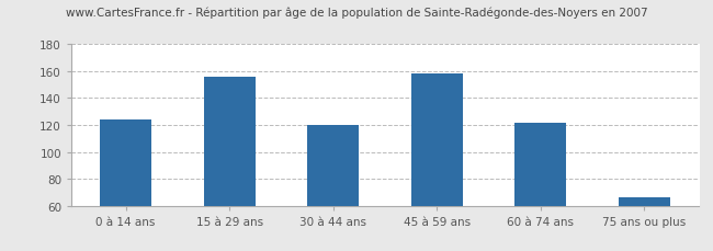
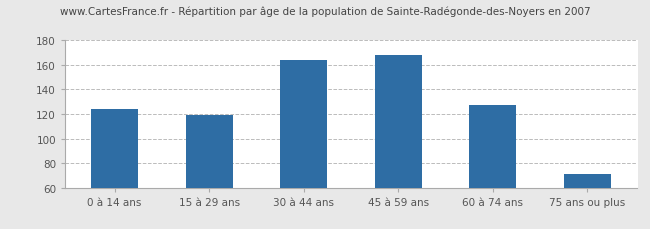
15 à 29 ans: 156 -> 119
30 à 44 ans: 120 -> 164
45 à 59 ans: 158 -> 168
60 à 74 ans: 122 -> 127
75 ans ou plus: 66 -> 71
